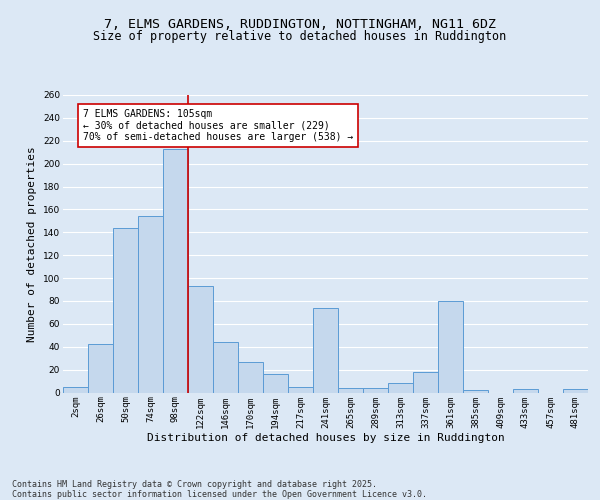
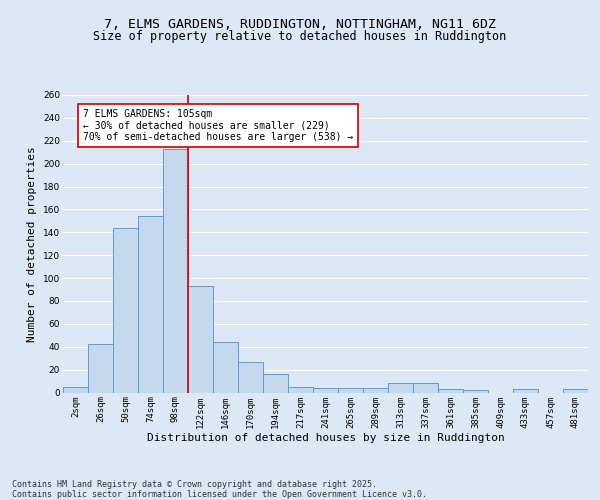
241sqm: 74 -> 4
337sqm: 18 -> 8
361sqm: 80 -> 3
